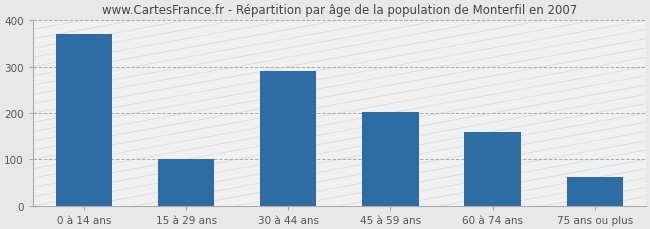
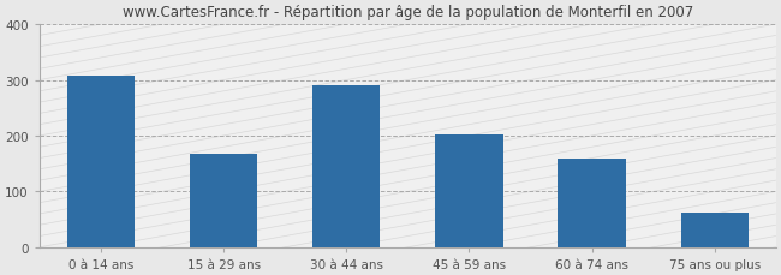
0 à 14 ans: 370 -> 308
15 à 29 ans: 100 -> 168
